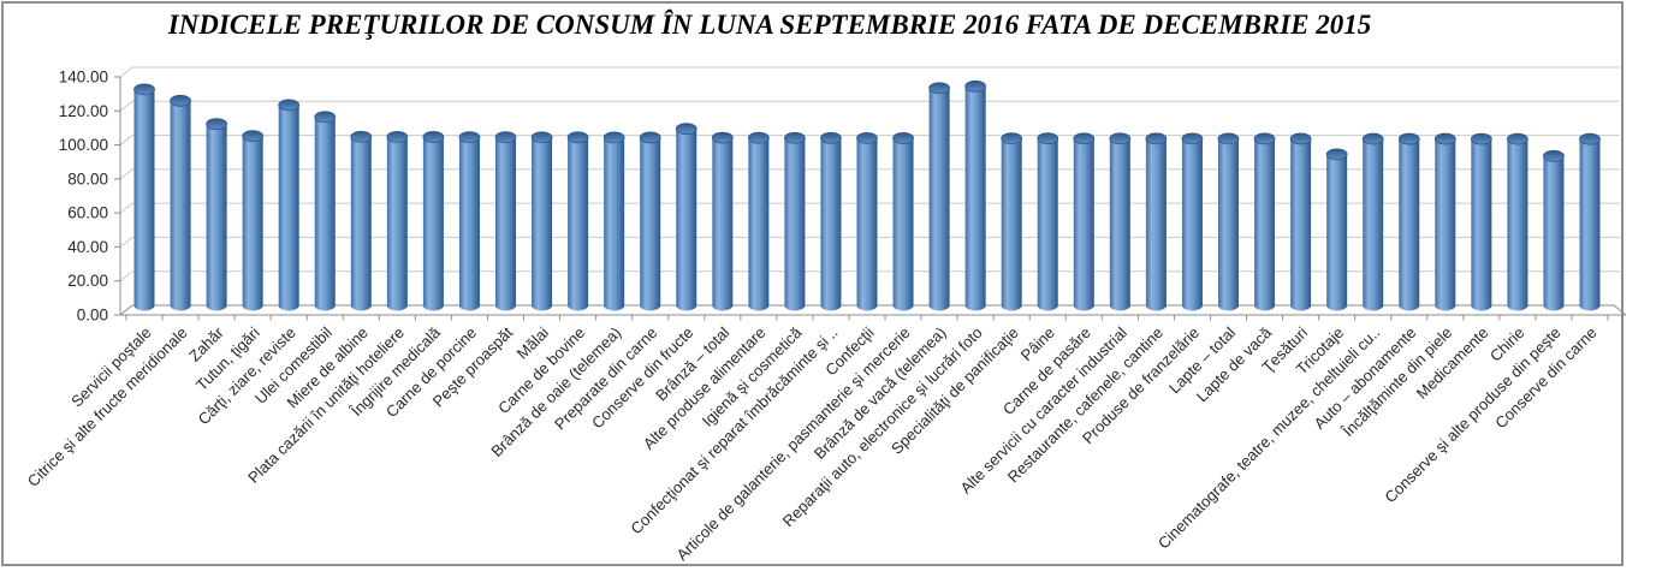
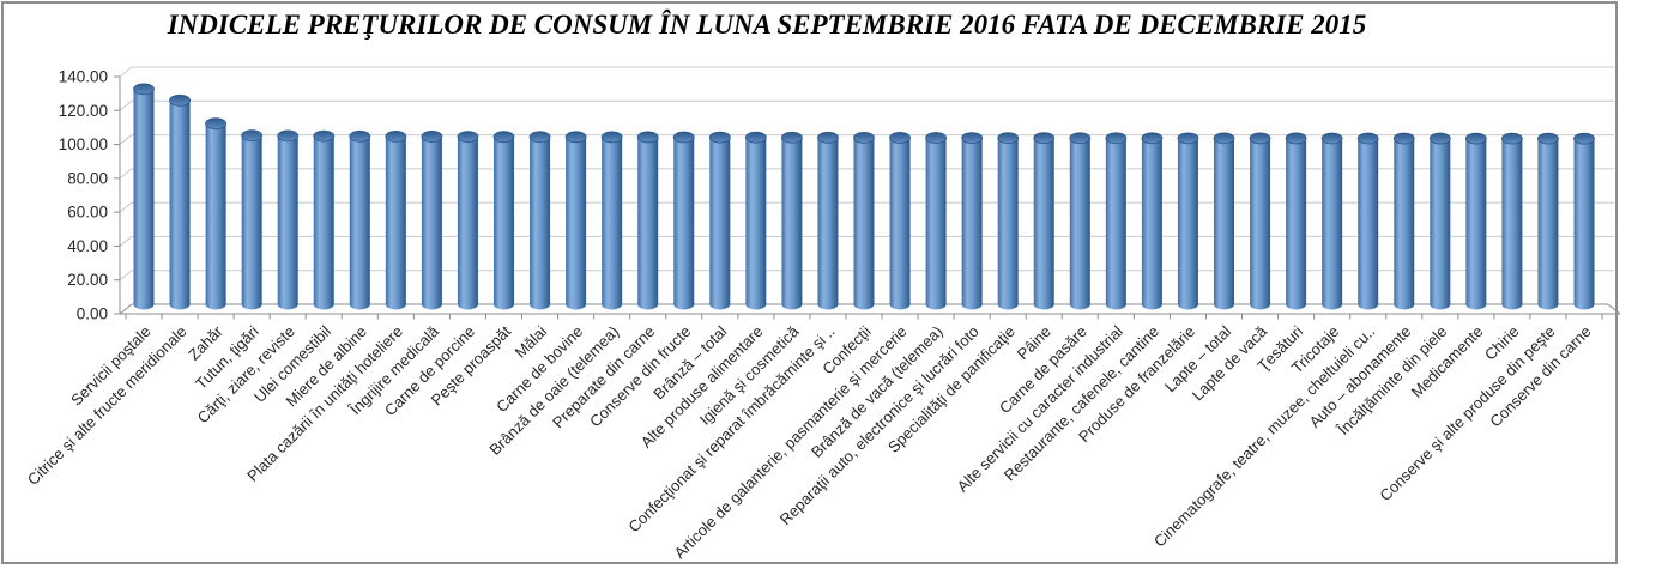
Cărţi, ziare, reviste: 121 -> 103
Ulei comestibil: 114 -> 102
Conserve din fructe: 107 -> 102
Brânză de vacă (telemea): 131 -> 101
Reparaţii auto, electronice şi lucrări foto: 132 -> 101
Tricotaje: 92 -> 101
Conserve şi alte produse din peşte: 91 -> 101
